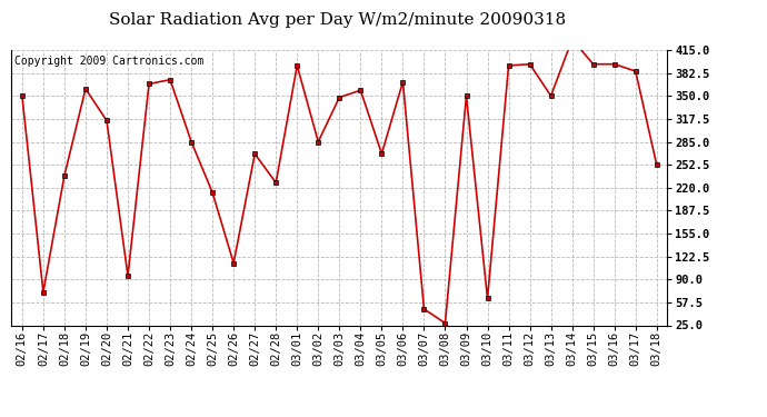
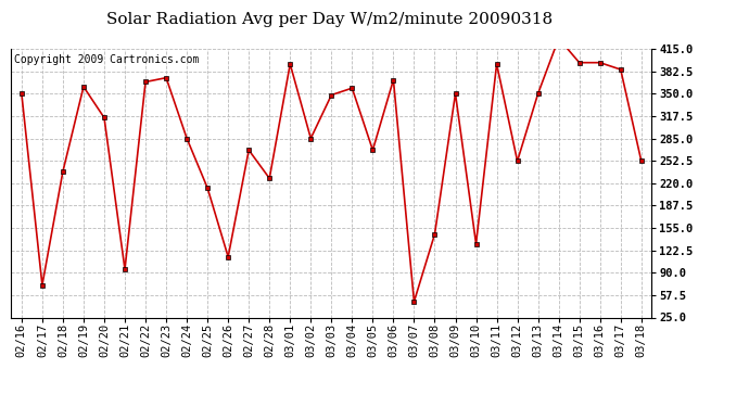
03/08: 28 -> 146
03/10: 63 -> 132
03/12: 395 -> 252
